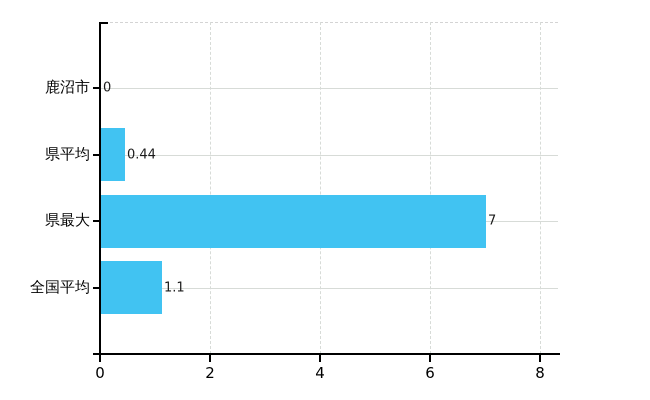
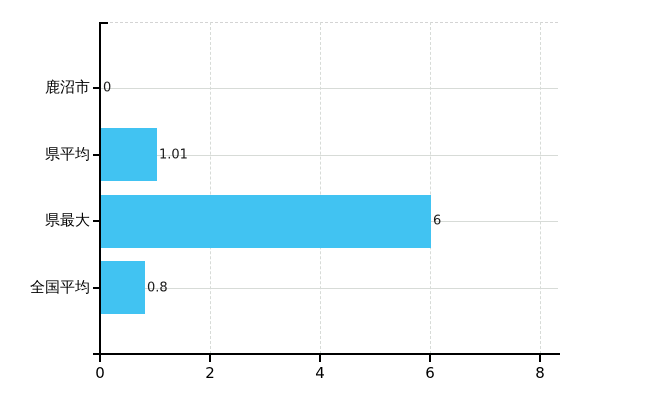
県平均: 0.44 -> 1.01
県最大: 7 -> 6
全国平均: 1.1 -> 0.8
